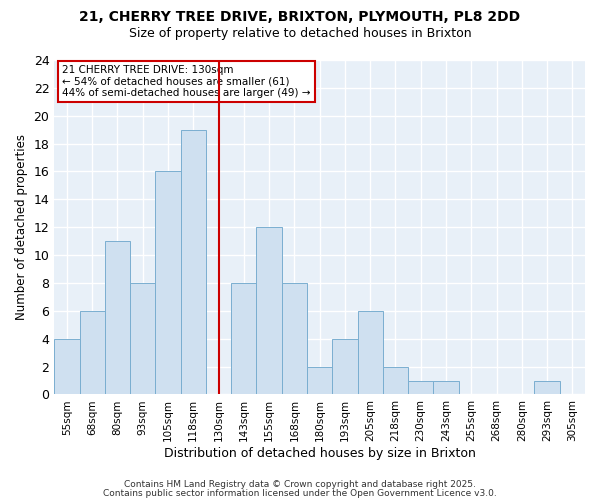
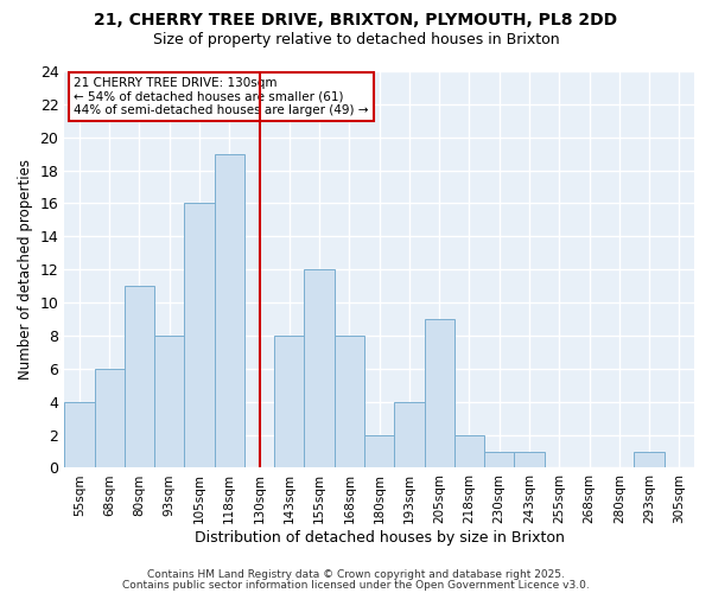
205sqm: 6 -> 9
